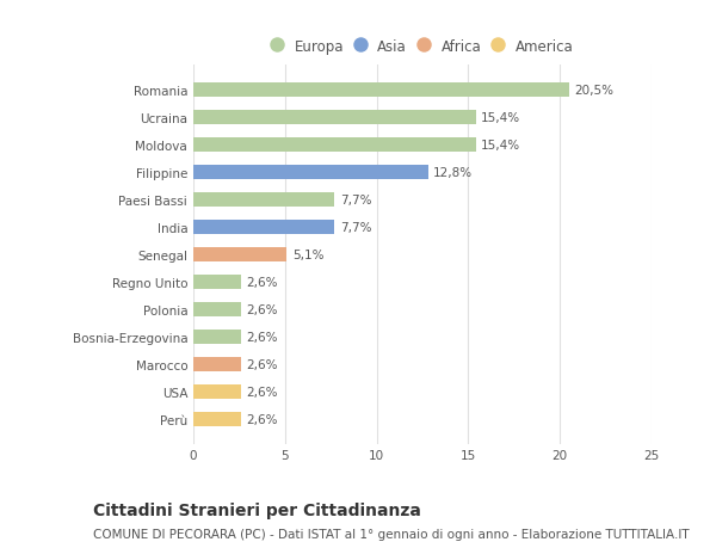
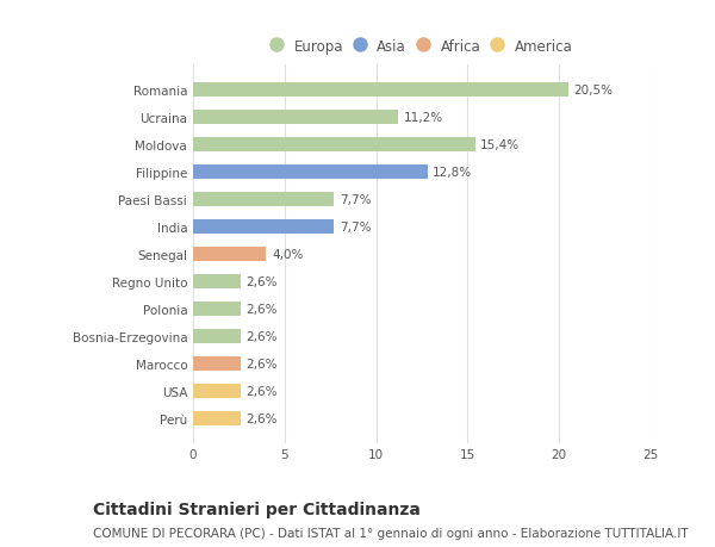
Ucraina: 15,4% -> 11,2%
Senegal: 5,1% -> 4,0%
